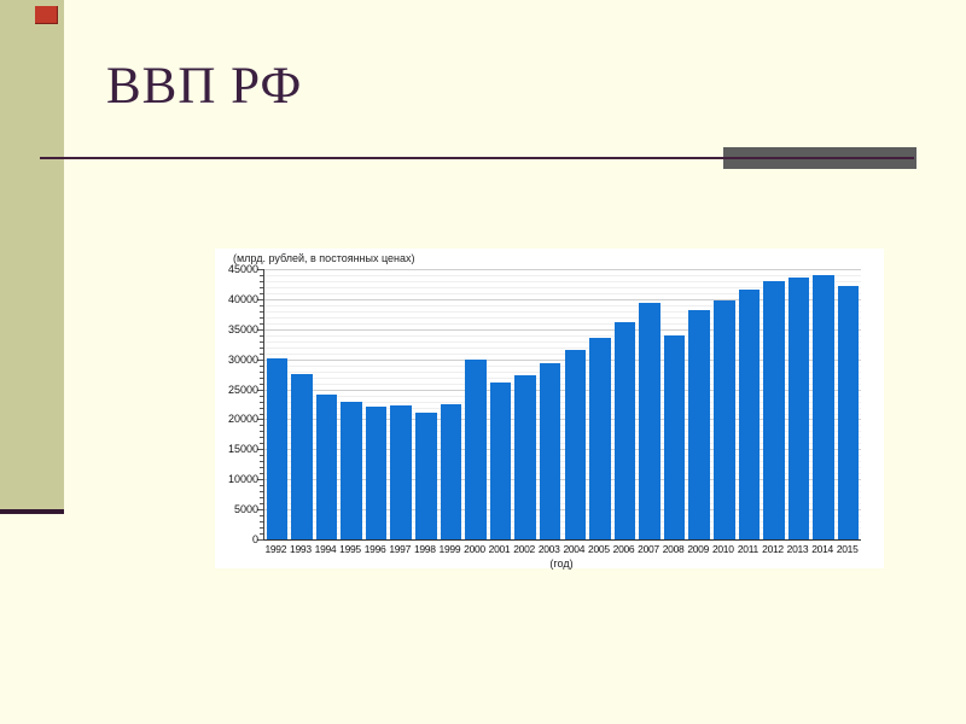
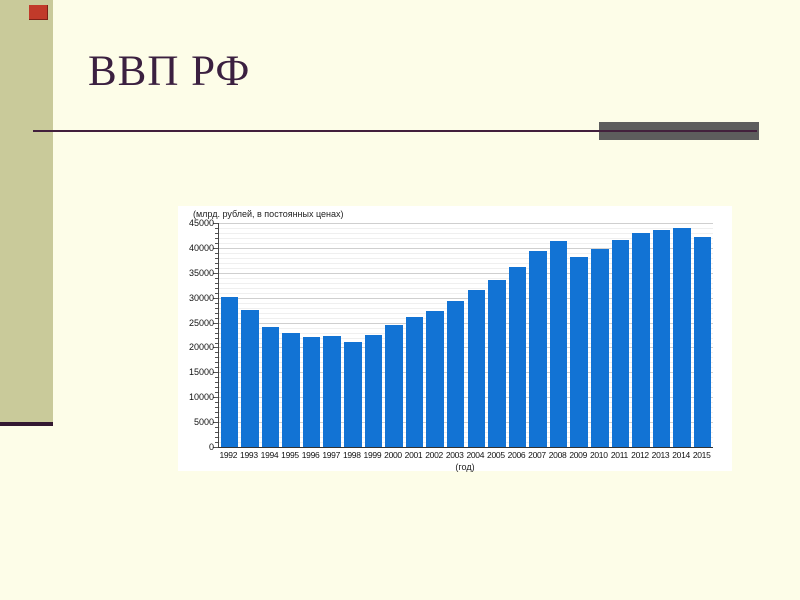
2000: 30000 -> 25000
2008: 34000 -> 41000
